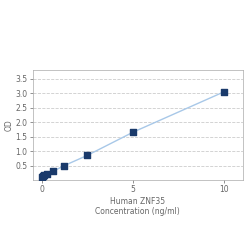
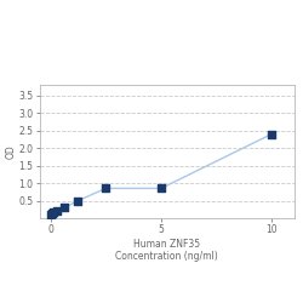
5: 1.65 -> 0.85
10: 3.05 -> 2.40
